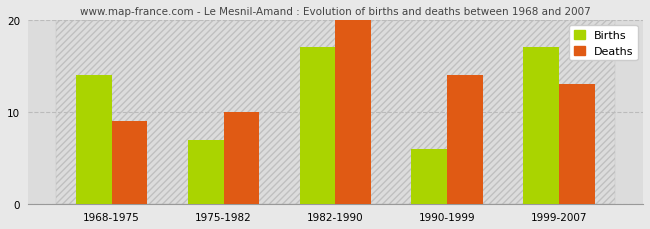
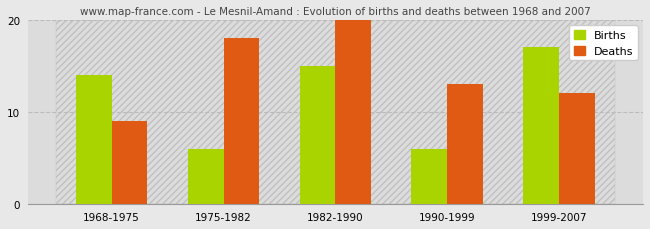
Births/1975-1982: 7 -> 6
Deaths/1975-1982: 10 -> 18
Births/1982-1990: 17 -> 15
Deaths/1990-1999: 14 -> 13
Deaths/1999-2007: 13 -> 12
